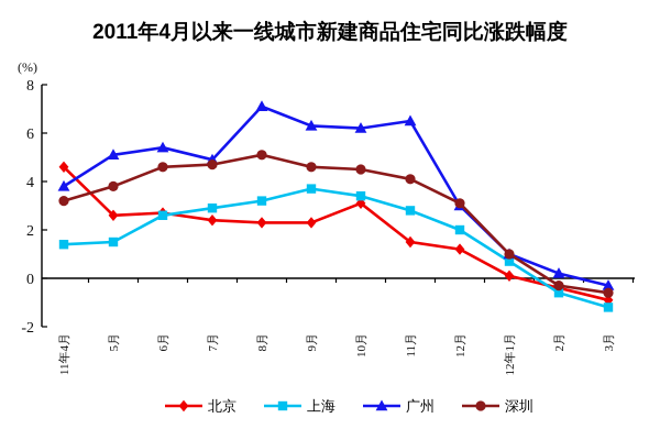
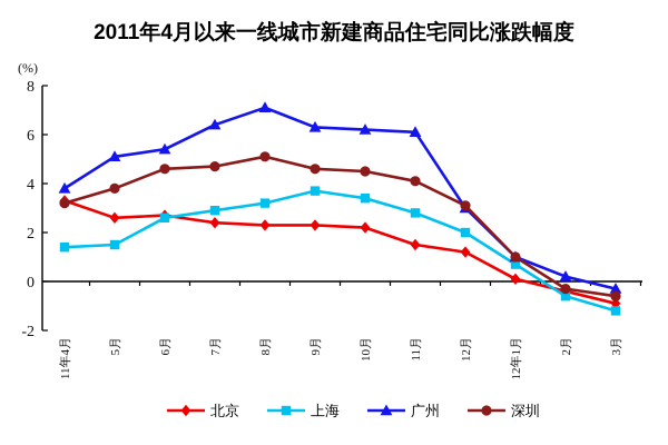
北京/11年4月: 4.6 -> 3.3
广州/7月: 4.9 -> 6.4
北京/10月: 3.1 -> 2.2
广州/11月: 6.5 -> 6.1
